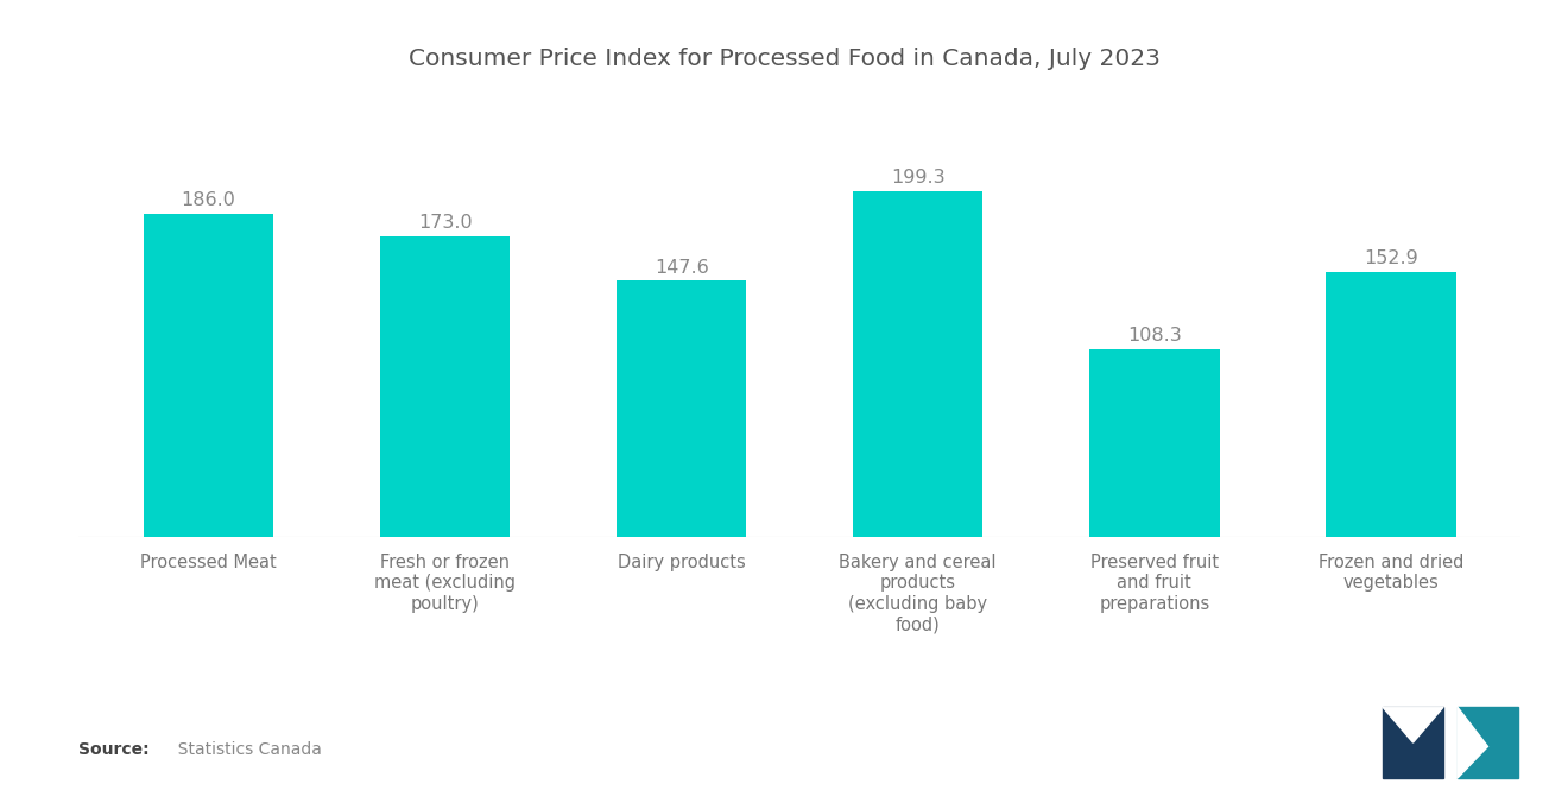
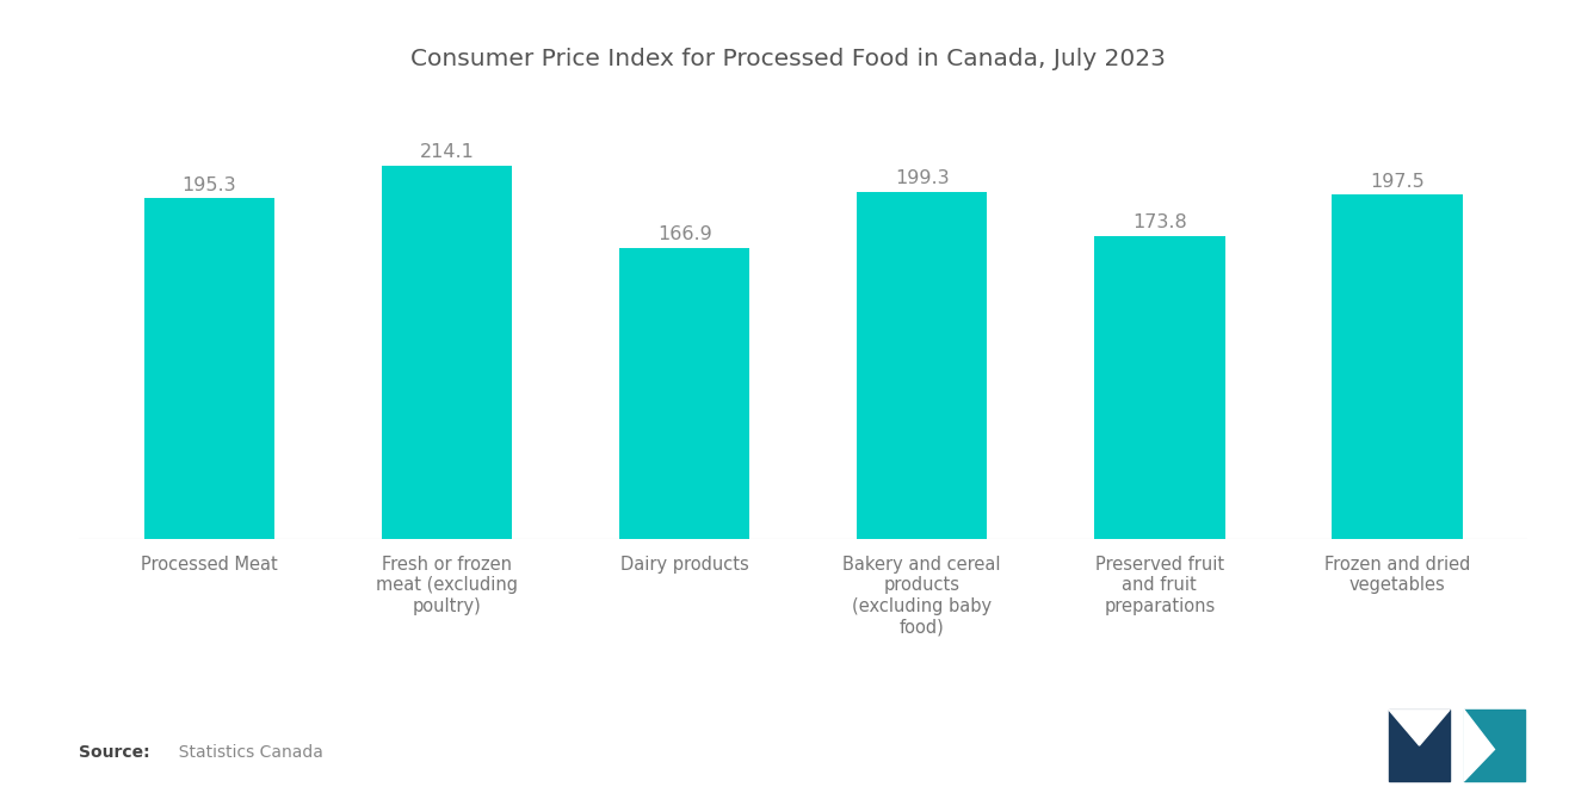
Processed Meat: 186.0 -> 195.3
Fresh or frozen meat (excluding poultry): 173.0 -> 214.1
Dairy products: 147.6 -> 166.9
Preserved fruit and fruit preparations: 108.3 -> 173.8
Frozen and dried vegetables: 152.9 -> 197.5
